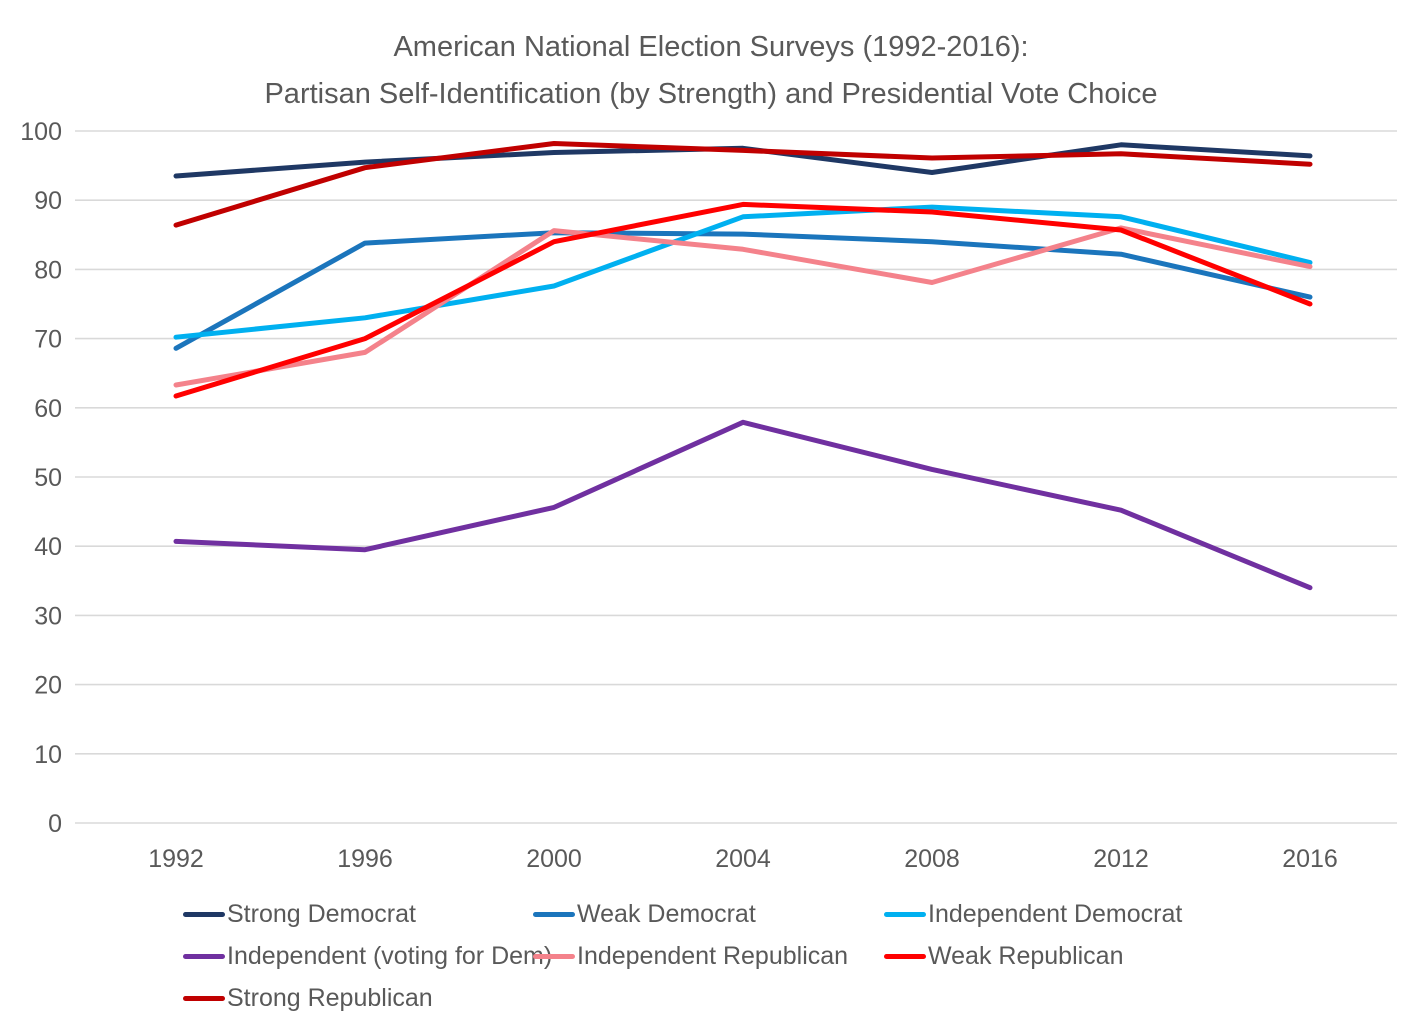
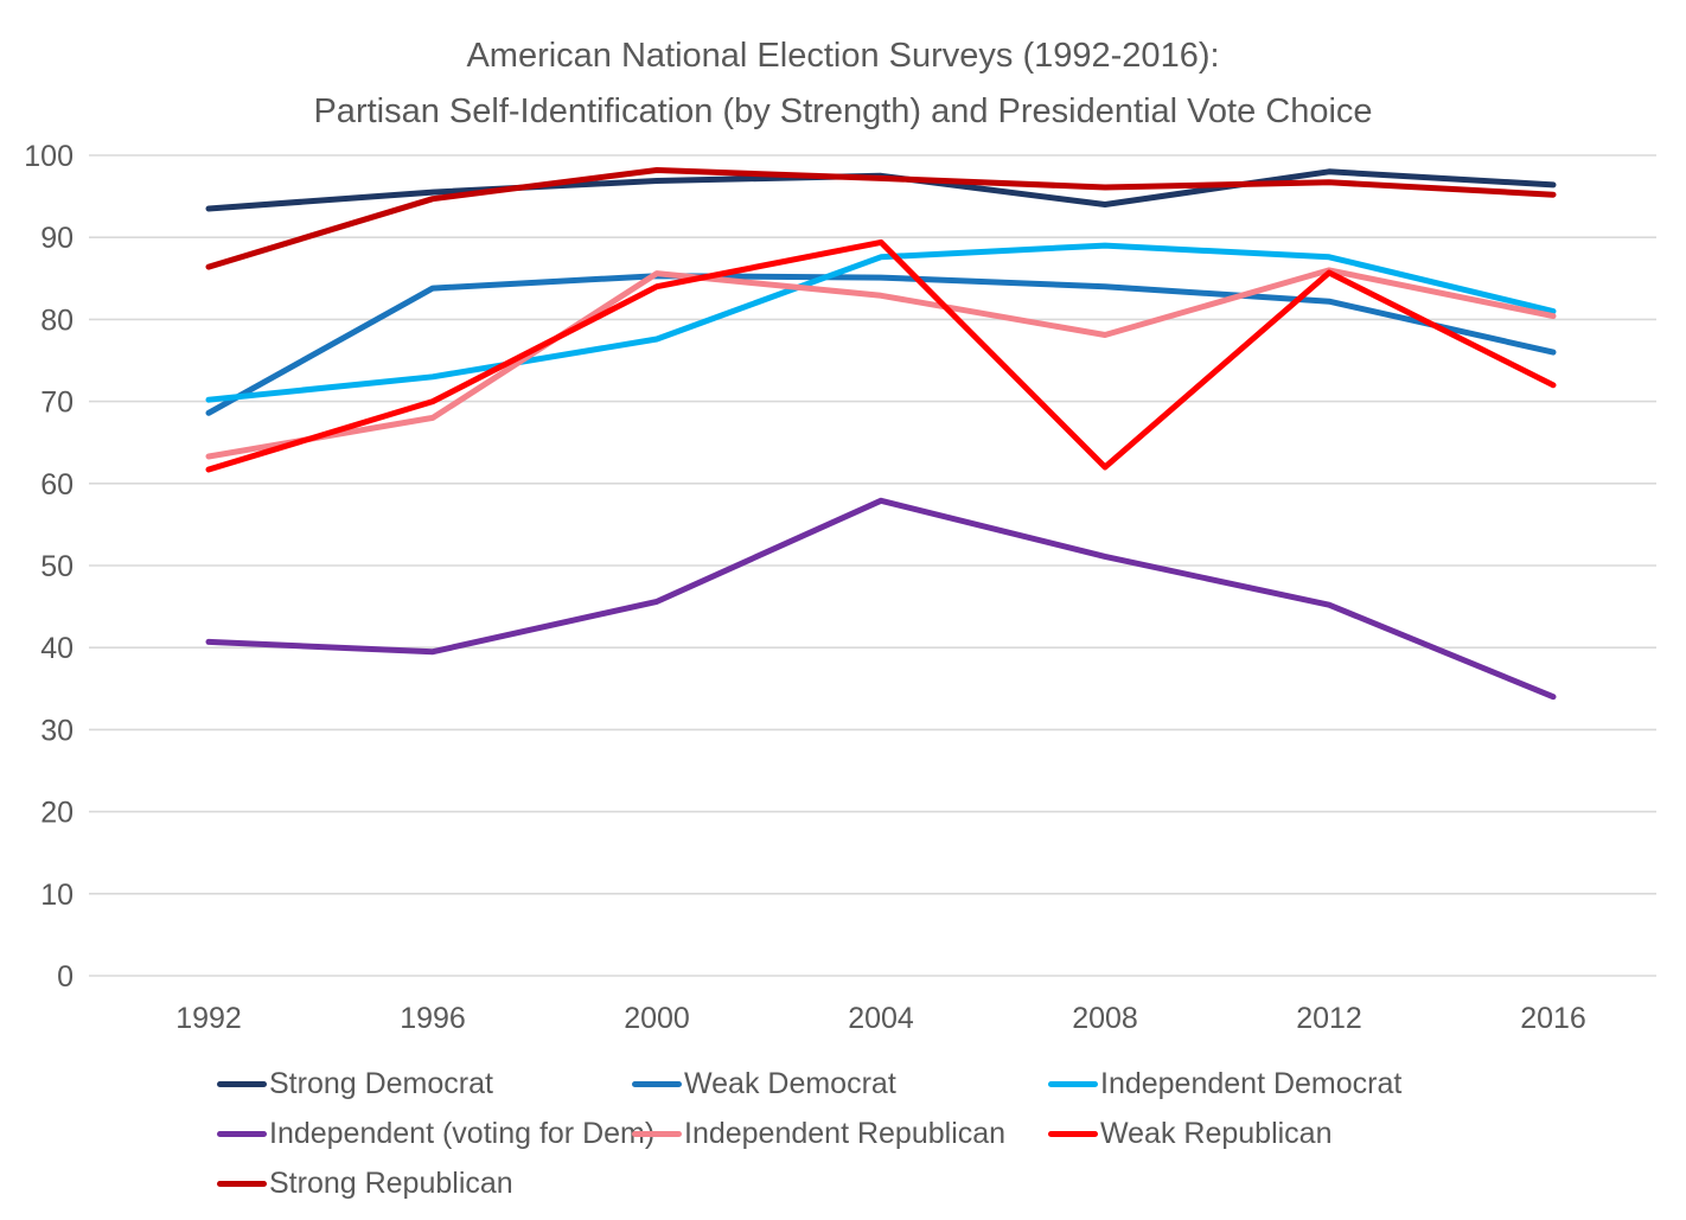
Weak Republican/2008: 88 -> 62
Weak Republican/2016: 75 -> 72
